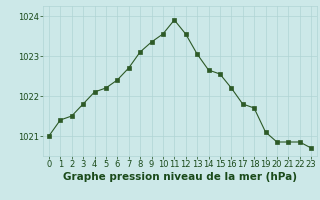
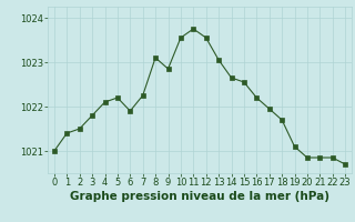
6: 1022.40 -> 1021.90
7: 1022.70 -> 1022.25
9: 1023.35 -> 1022.85
11: 1023.90 -> 1023.75
17: 1021.80 -> 1021.95
